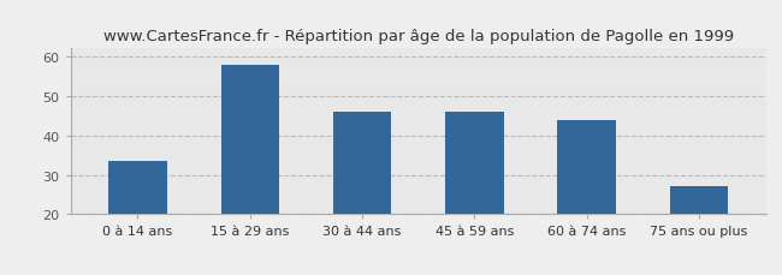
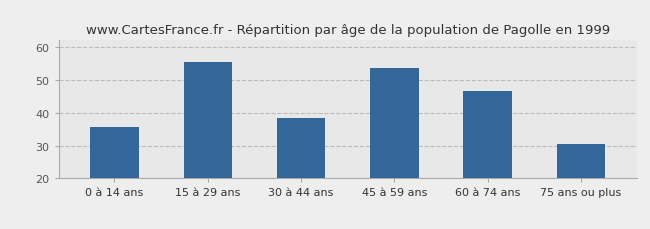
0 à 14 ans: 33.5 -> 35.5
15 à 29 ans: 58.0 -> 55.5
30 à 44 ans: 46.0 -> 38.5
45 à 59 ans: 46.0 -> 53.5
60 à 74 ans: 44.0 -> 46.5
75 ans ou plus: 27.0 -> 30.5
